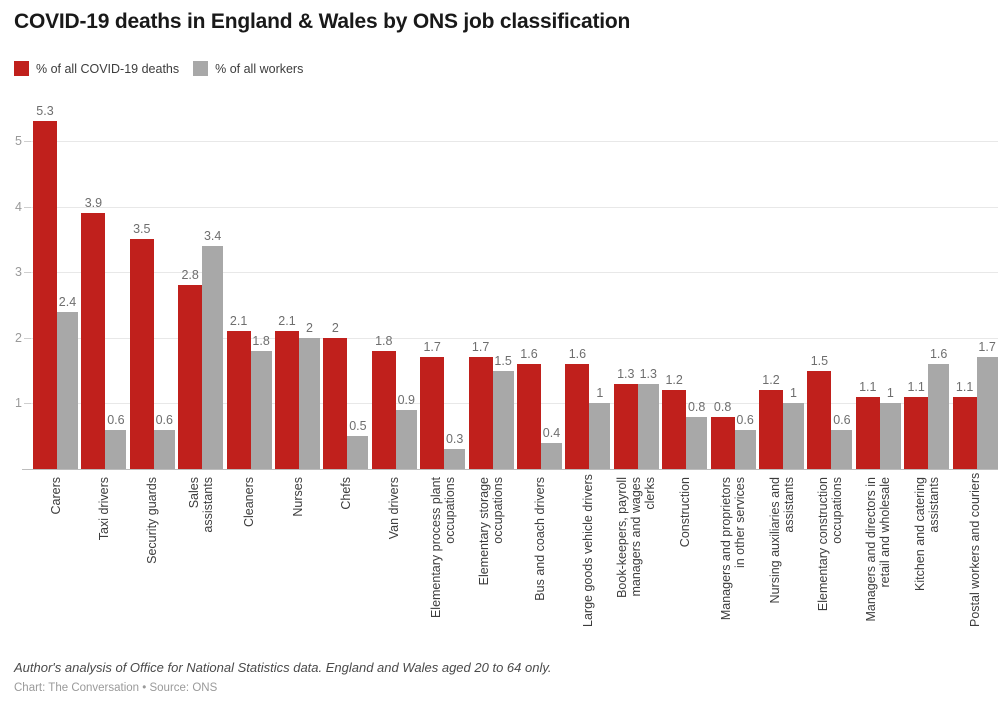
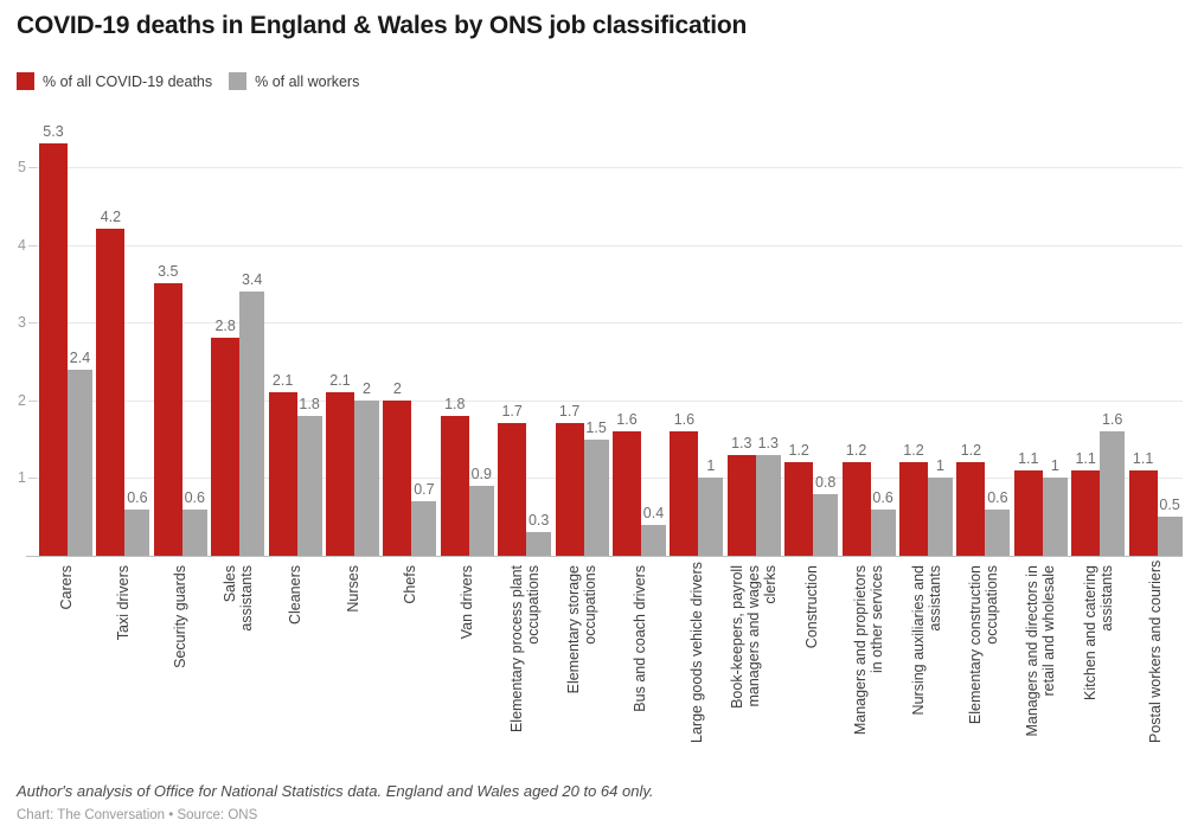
% of all COVID-19 deaths/Taxi drivers: 3.9 -> 4.2
% of all workers/Chefs: 0.5 -> 0.7
% of all COVID-19 deaths/Managers and proprietors in other services: 0.8 -> 1.2
% of all COVID-19 deaths/Elementary construction occupations: 1.5 -> 1.2
% of all workers/Postal workers and couriers: 1.7 -> 0.5
